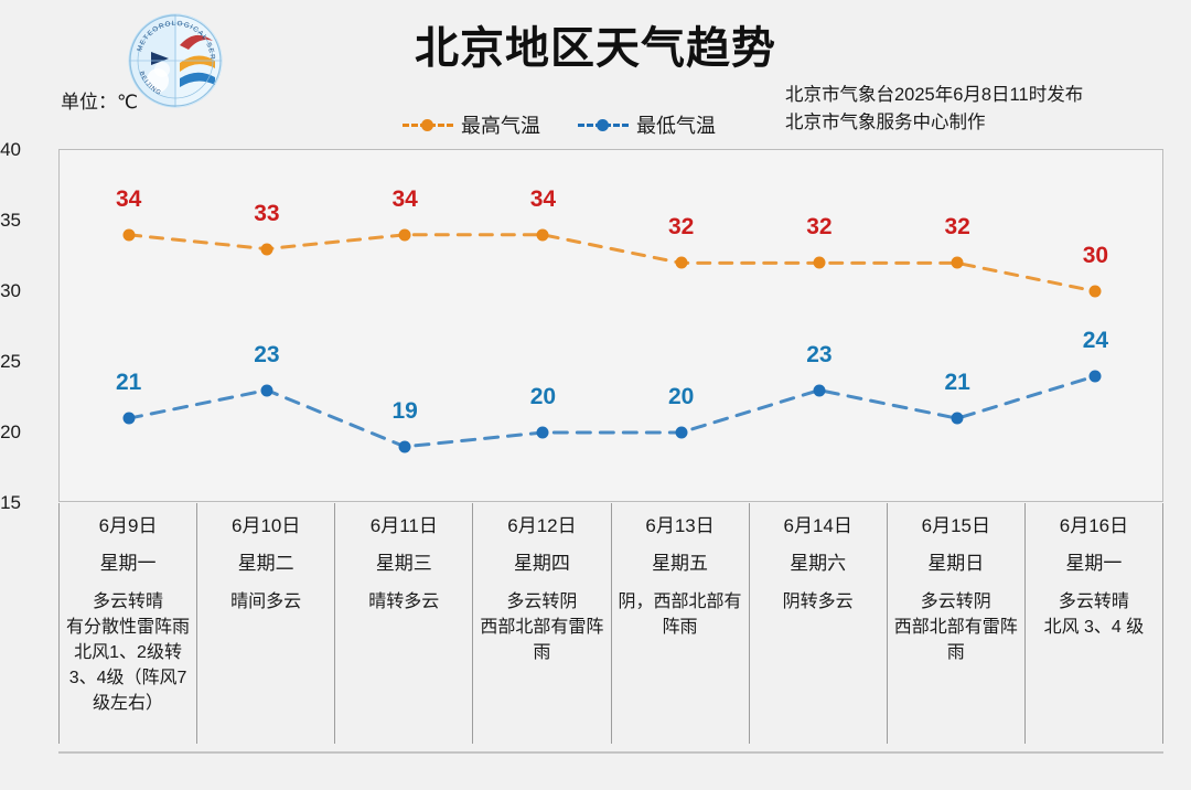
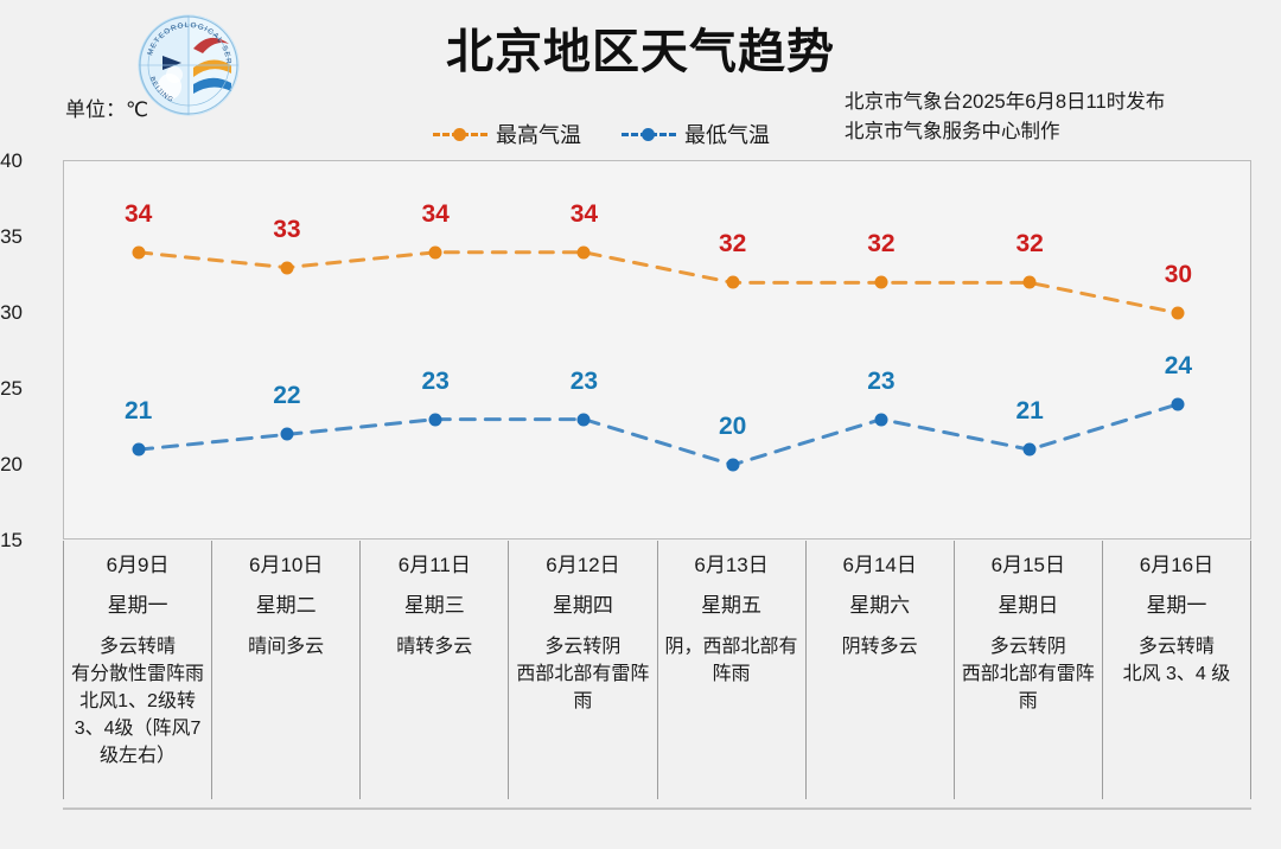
最低气温/6月10日: 23 -> 22
最低气温/6月11日: 19 -> 23
最低气温/6月12日: 20 -> 23
